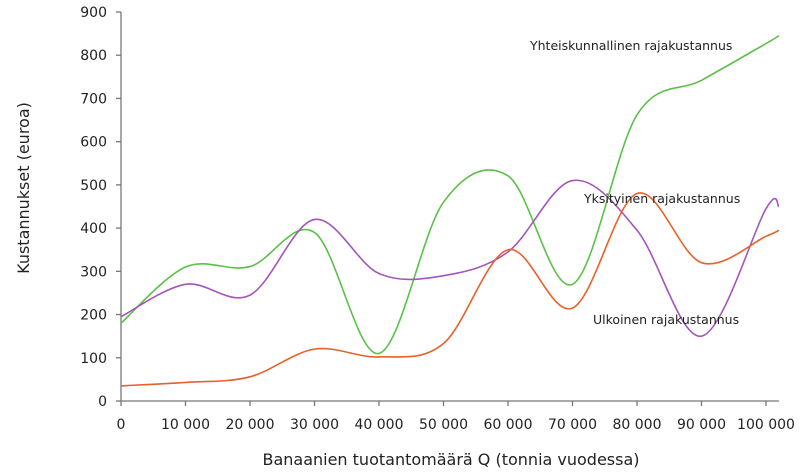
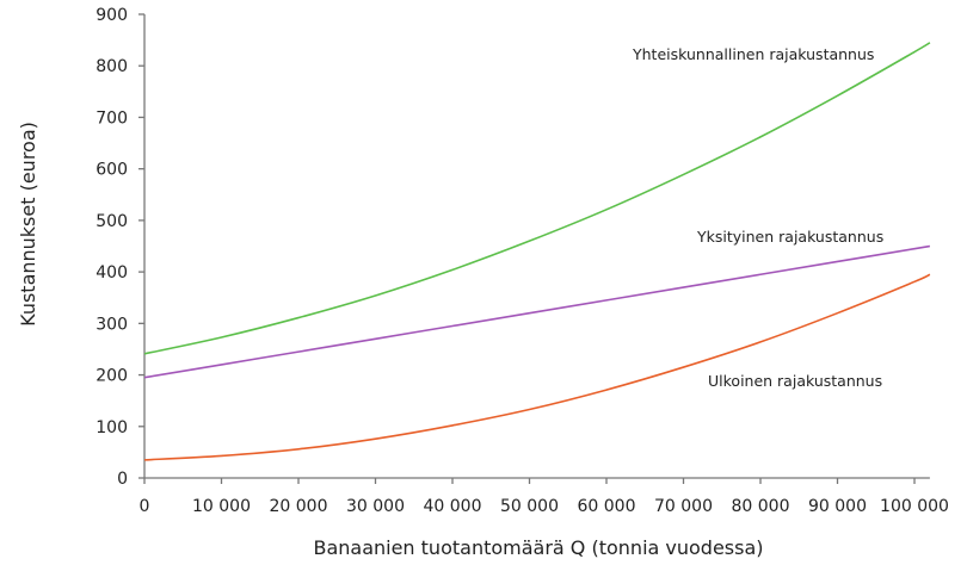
Yhteiskunnallinen rajakustannus/0: 180 -> 240
Yhteiskunnallinen rajakustannus/10000: 310 -> 270
Yksityinen rajakustannus/10000: 270 -> 220
Yhteiskunnallinen rajakustannus/30000: 390 -> 350
Yksityinen rajakustannus/30000: 420 -> 270
Ulkoinen rajakustannus/30000: 120 -> 80
Yhteiskunnallinen rajakustannus/40000: 110 -> 400
Yksityinen rajakustannus/50000: 290 -> 320
Ulkoinen rajakustannus/60000: 350 -> 170
Yhteiskunnallinen rajakustannus/70000: 270 -> 590
Yksityinen rajakustannus/70000: 510 -> 370
Ulkoinen rajakustannus/80000: 480 -> 260
Yksityinen rajakustannus/90000: 150 -> 420
